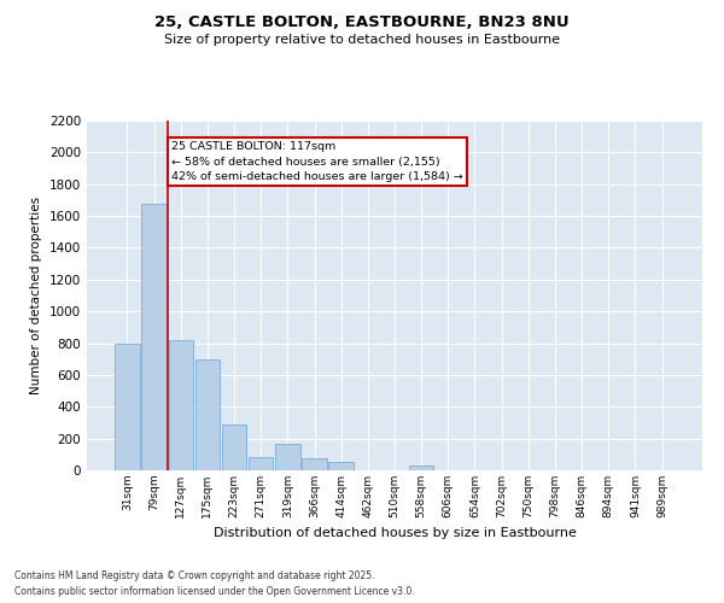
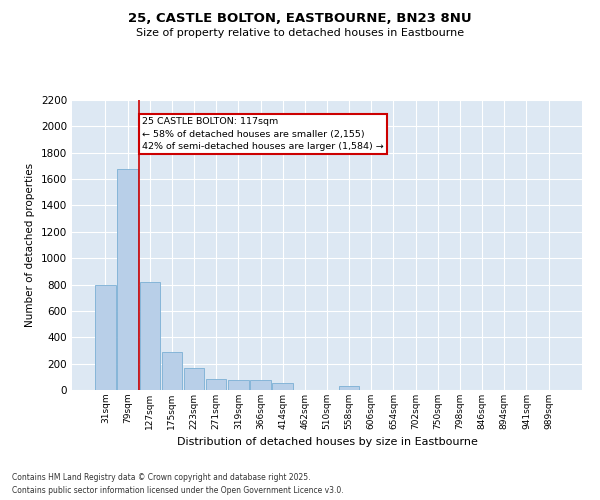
175sqm: 700 -> 290
223sqm: 290 -> 170
319sqm: 170 -> 80
